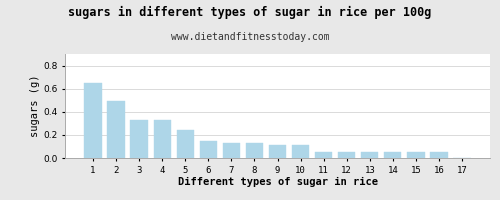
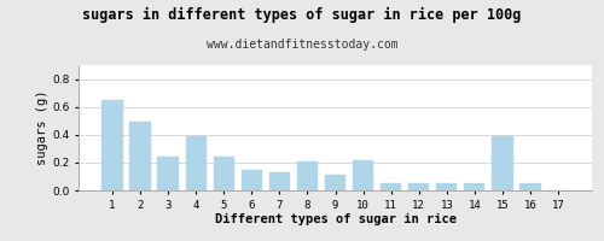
3: 0.33 -> 0.24
4: 0.33 -> 0.39
8: 0.13 -> 0.21
10: 0.11 -> 0.22
15: 0.05 -> 0.39
